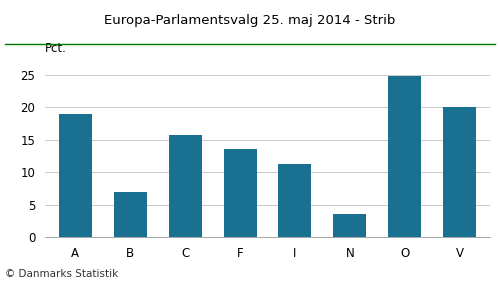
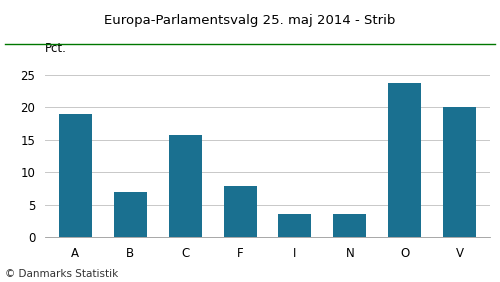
F: 13.6 -> 7.8
I: 11.2 -> 3.5
O: 24.8 -> 23.8
